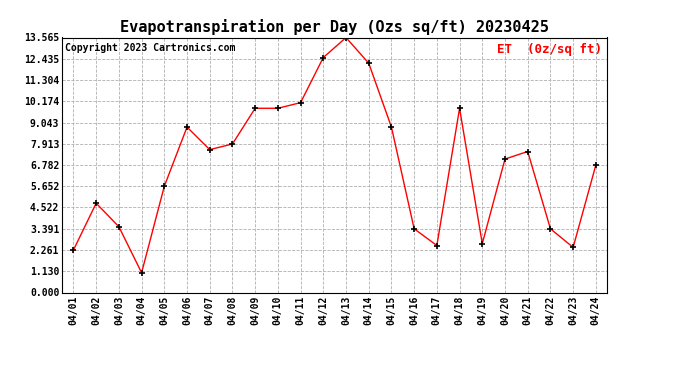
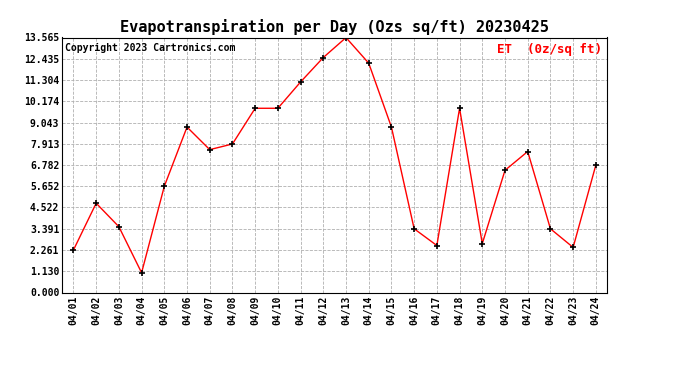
04/11: 10.1 -> 11.2
04/20: 7.1 -> 6.5
